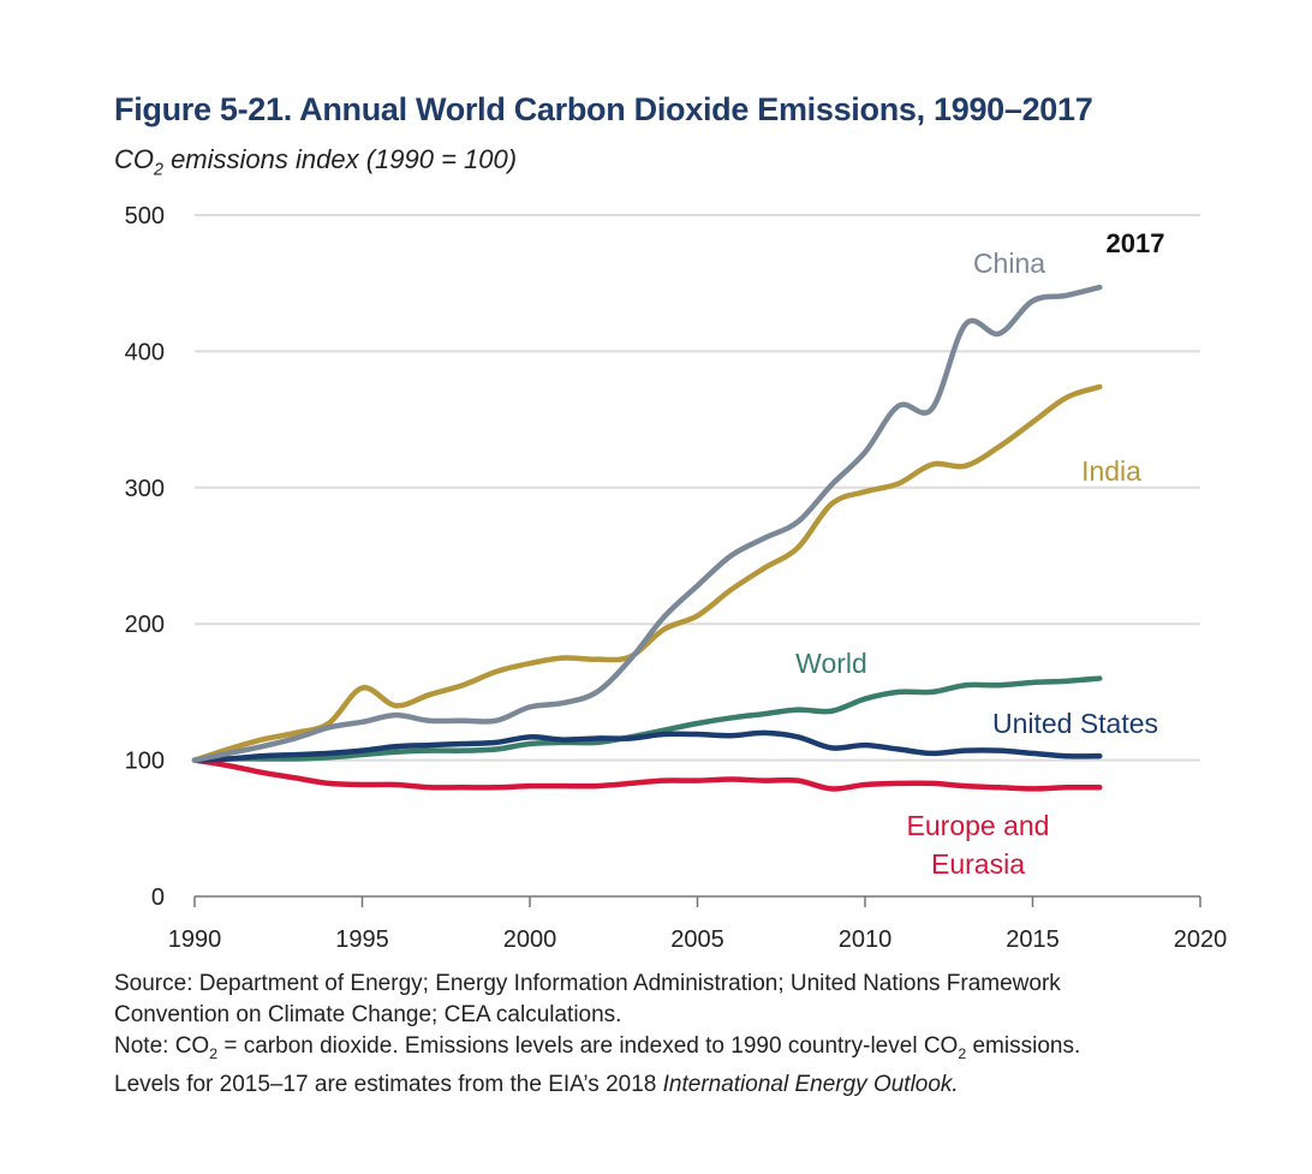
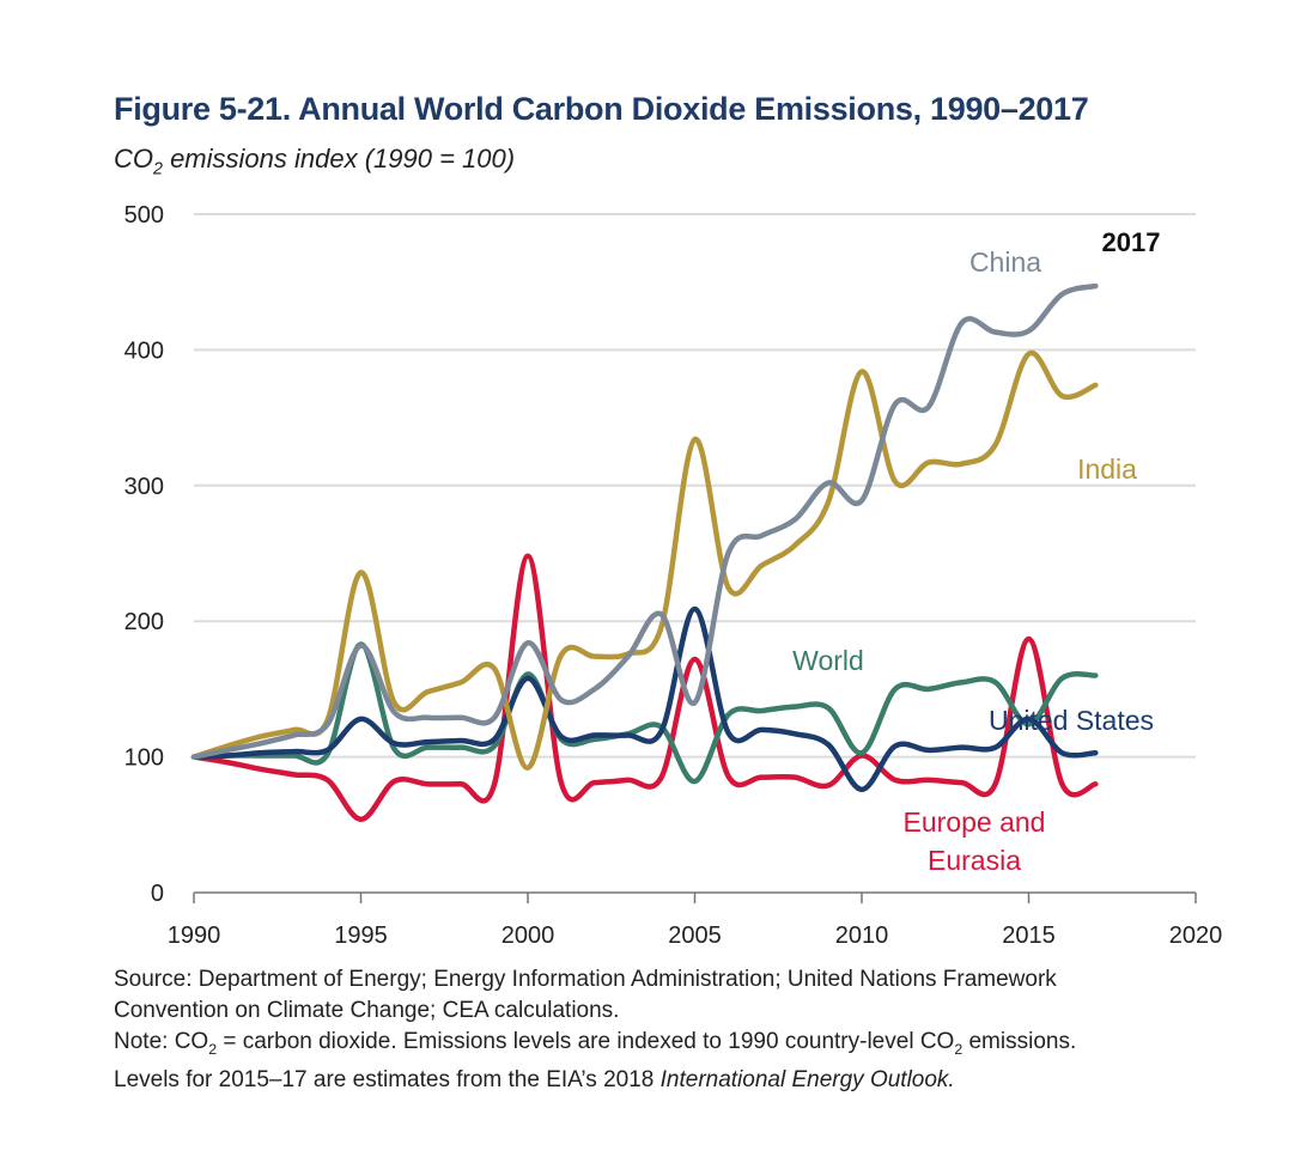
Europe and Eurasia/1995: 82 -> 54
World/1995: 104 -> 183
United States/1995: 107 -> 128
India/1995: 153 -> 236
China/1995: 128 -> 182
Europe and Eurasia/2000: 81 -> 248
World/2000: 112 -> 161
United States/2000: 117 -> 158
India/2000: 171 -> 92
China/2000: 139 -> 184
Europe and Eurasia/2005: 85 -> 172
World/2005: 127 -> 82
United States/2005: 119 -> 209
India/2005: 206 -> 334
China/2005: 228 -> 140
Europe and Eurasia/2010: 82 -> 101
World/2010: 145 -> 103
United States/2010: 111 -> 76
India/2010: 297 -> 384
China/2010: 326 -> 289
Europe and Eurasia/2015: 79 -> 187
World/2015: 157 -> 124
United States/2015: 105 -> 128
India/2015: 348 -> 397
China/2015: 437 -> 414
